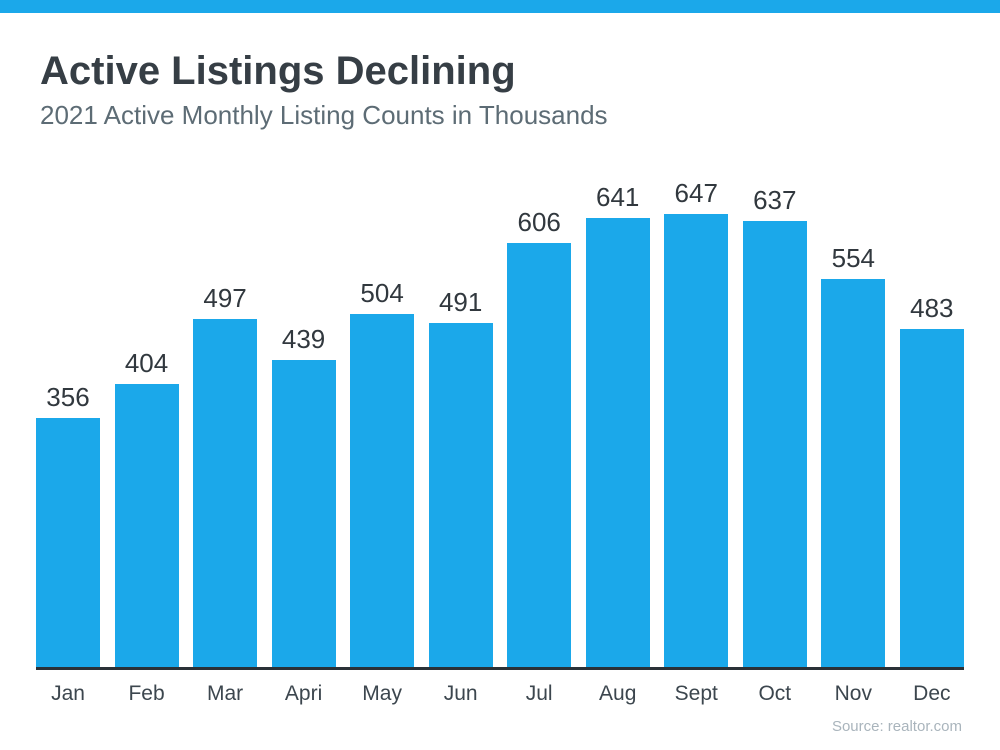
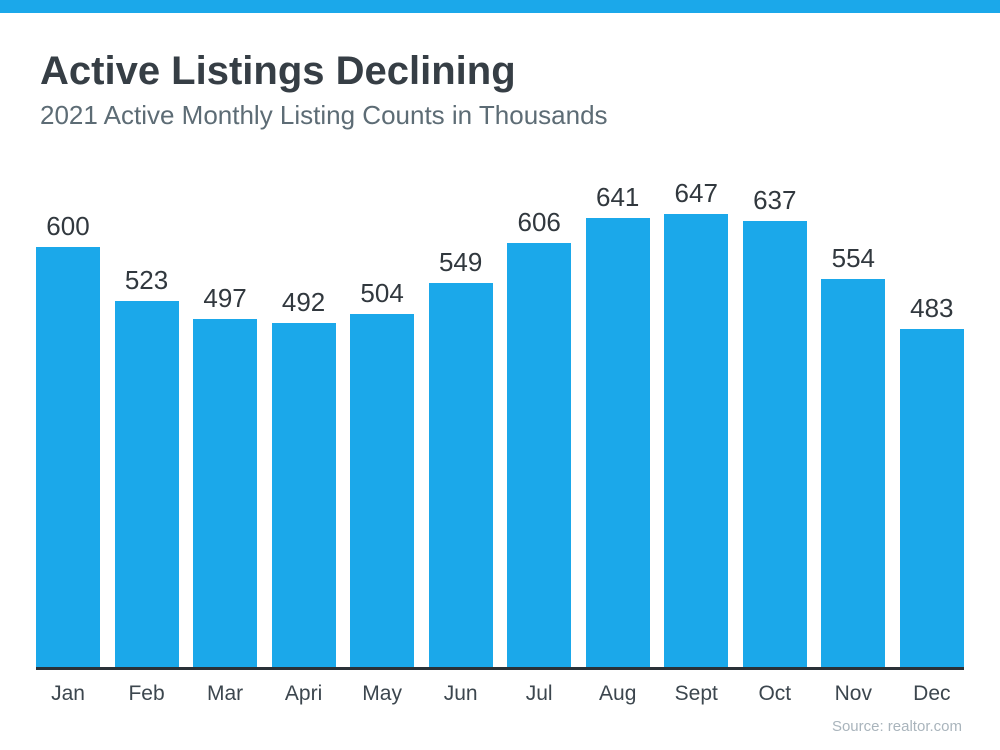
Jan: 356 -> 600
Feb: 404 -> 523
Apri: 439 -> 492
Jun: 491 -> 549
